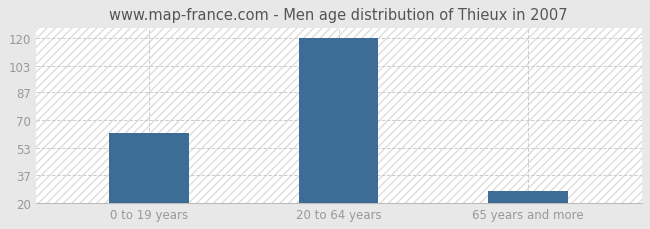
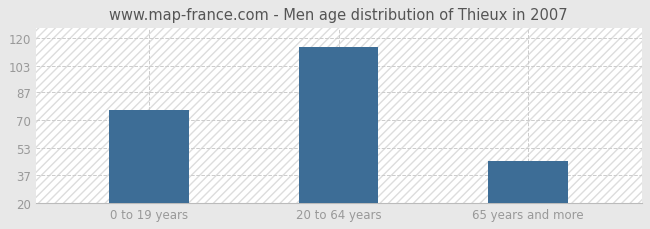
0 to 19 years: 62 -> 76
20 to 64 years: 120 -> 114
65 years and more: 27 -> 45
